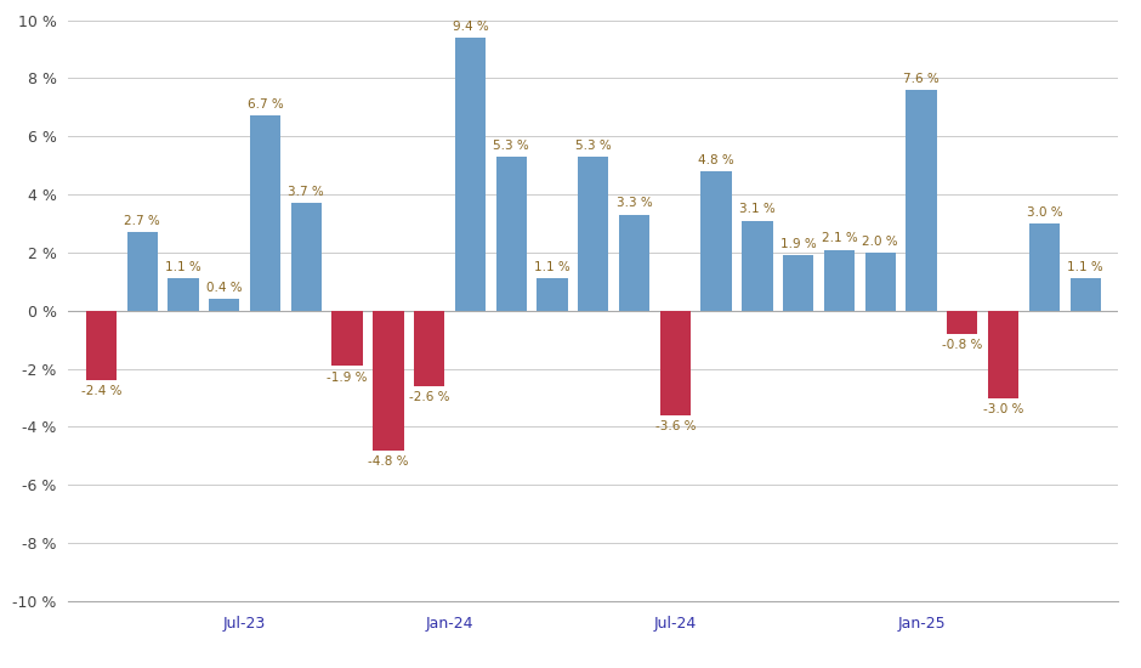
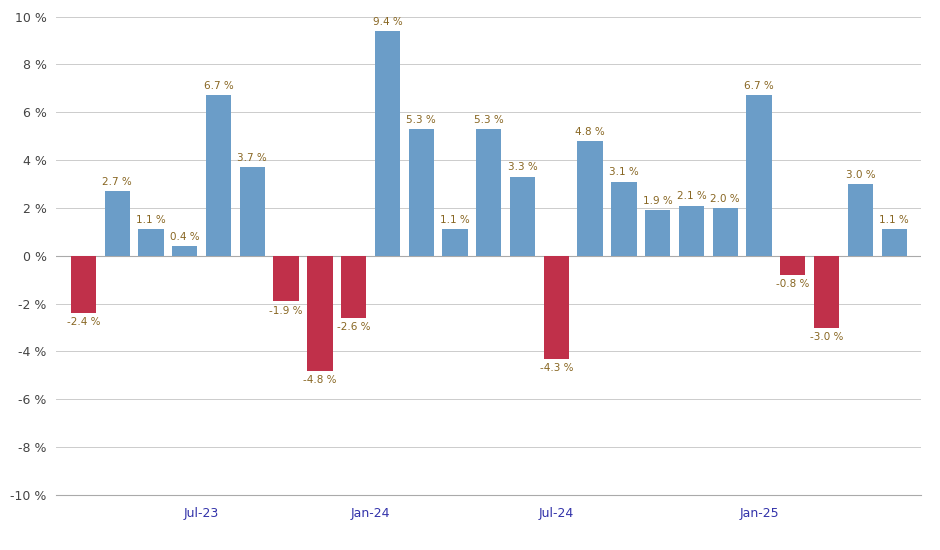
Jul-24: -3.6 -> -4.3
Jan-25: 7.6 -> 6.7
